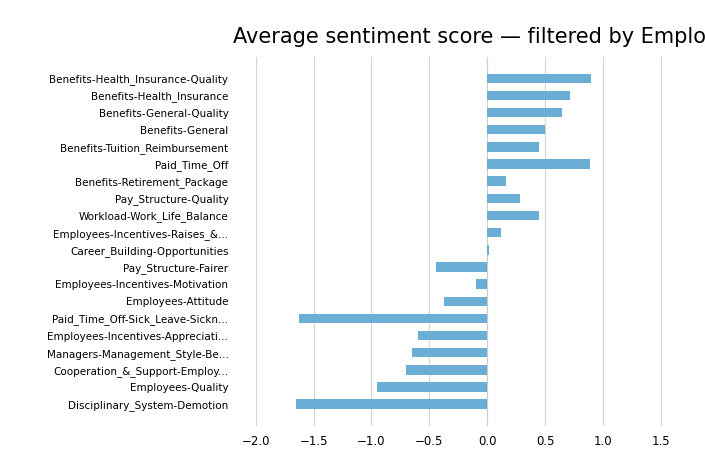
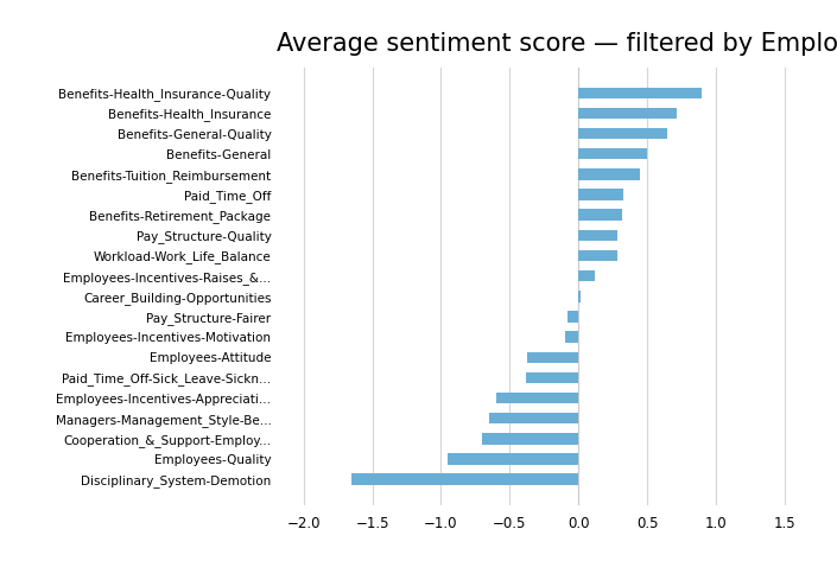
Paid_Time_Off: 0.89 -> 0.33
Benefits-Retirement_Package: 0.16 -> 0.32
Workload-Work_Life_Balance: 0.45 -> 0.28
Pay_Structure-Fairer: -0.44 -> -0.08
Paid_Time_Off-Sick_Leave-Sickn...: -1.63 -> -0.38
